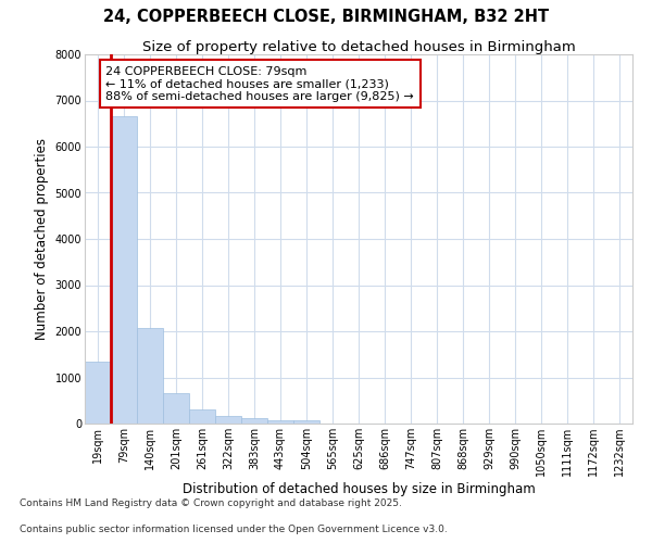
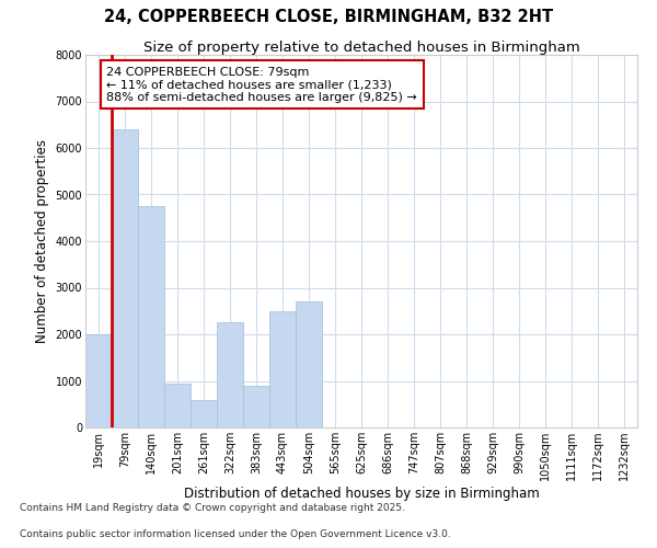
19sqm: 1340 -> 2000
79sqm: 6650 -> 6400
140sqm: 2080 -> 4750
201sqm: 650 -> 950
261sqm: 300 -> 600
322sqm: 160 -> 2250
383sqm: 110 -> 900
443sqm: 60 -> 2500
504sqm: 60 -> 2700
